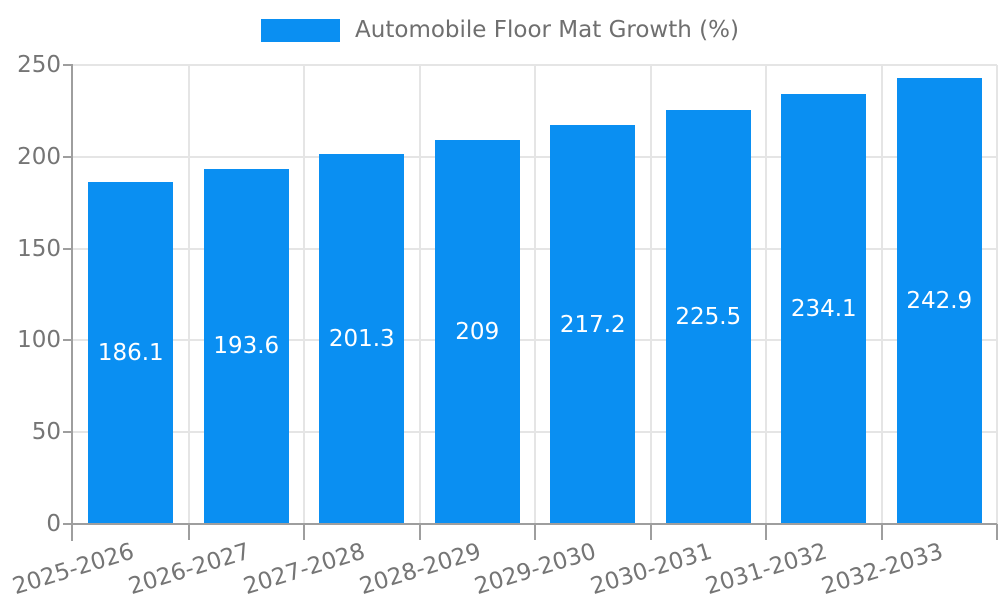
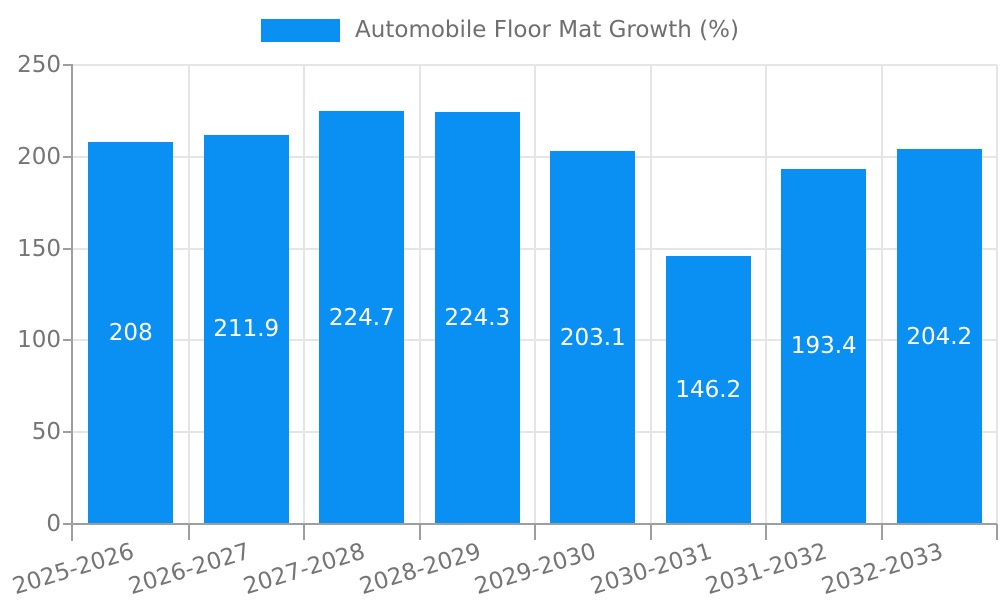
2025-2026: 186.1 -> 208
2026-2027: 193.6 -> 211.9
2027-2028: 201.3 -> 224.7
2028-2029: 209 -> 224.3
2029-2030: 217.2 -> 203.1
2030-2031: 225.5 -> 146.2
2031-2032: 234.1 -> 193.4
2032-2033: 242.9 -> 204.2
